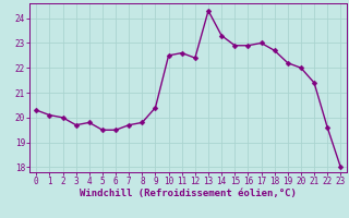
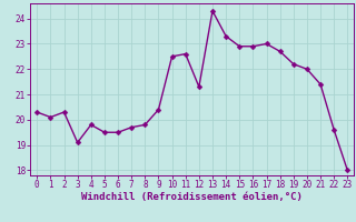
2: 20.0 -> 20.3
3: 19.7 -> 19.1
12: 22.4 -> 21.3
